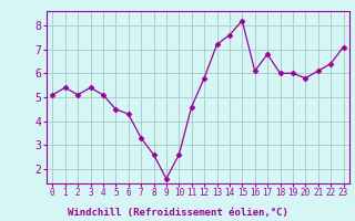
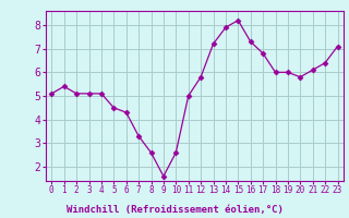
3: 5.4 -> 5.1
11: 4.6 -> 5.0
14: 7.6 -> 7.9
16: 6.1 -> 7.3
